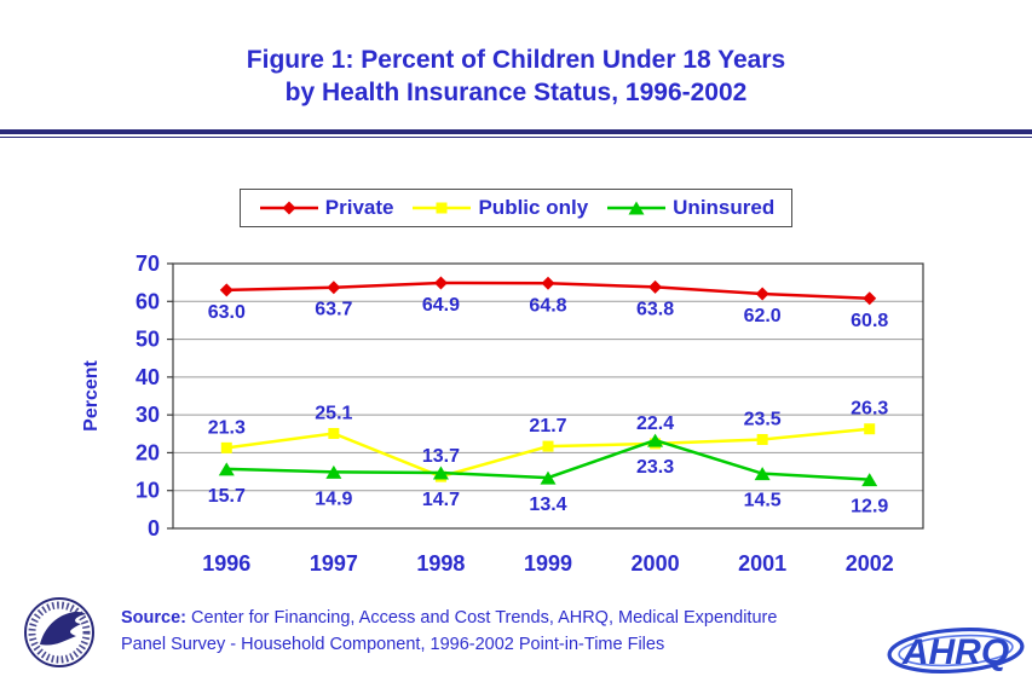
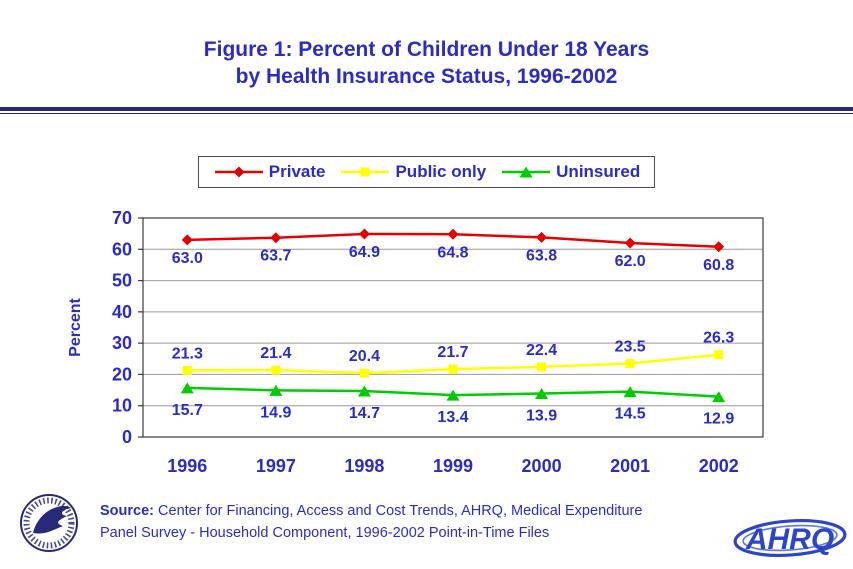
Public only/1997: 25.1 -> 21.4
Public only/1998: 13.7 -> 20.4
Uninsured/2000: 23.3 -> 13.9
